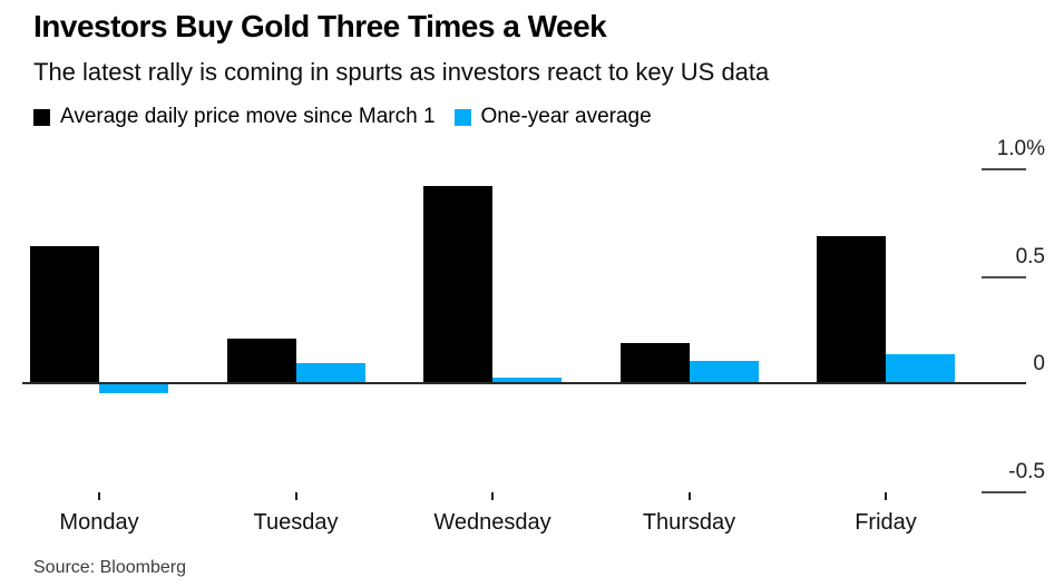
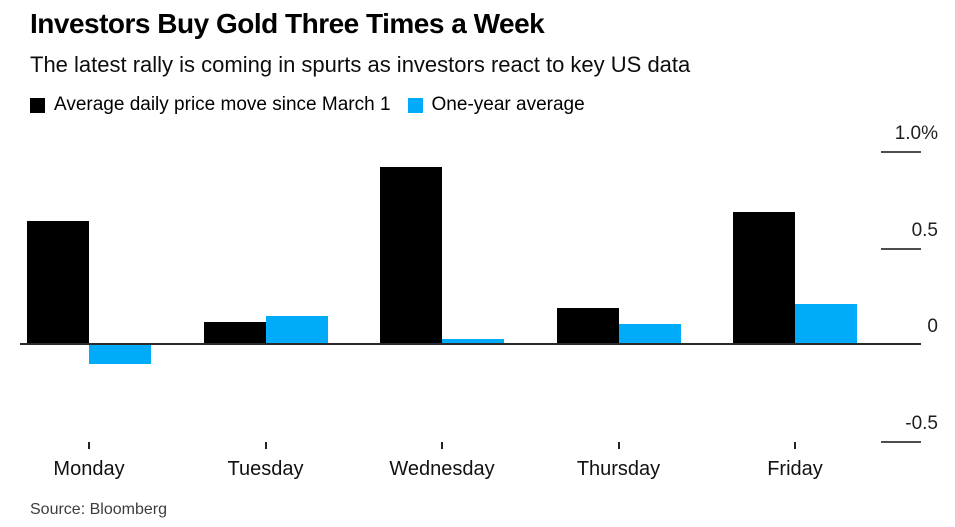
One-year average/Monday: -0.04% -> -0.10%
Average daily price move since March 1/Tuesday: 0.21% -> 0.12%
One-year average/Tuesday: 0.10% -> 0.15%
One-year average/Friday: 0.14% -> 0.21%
